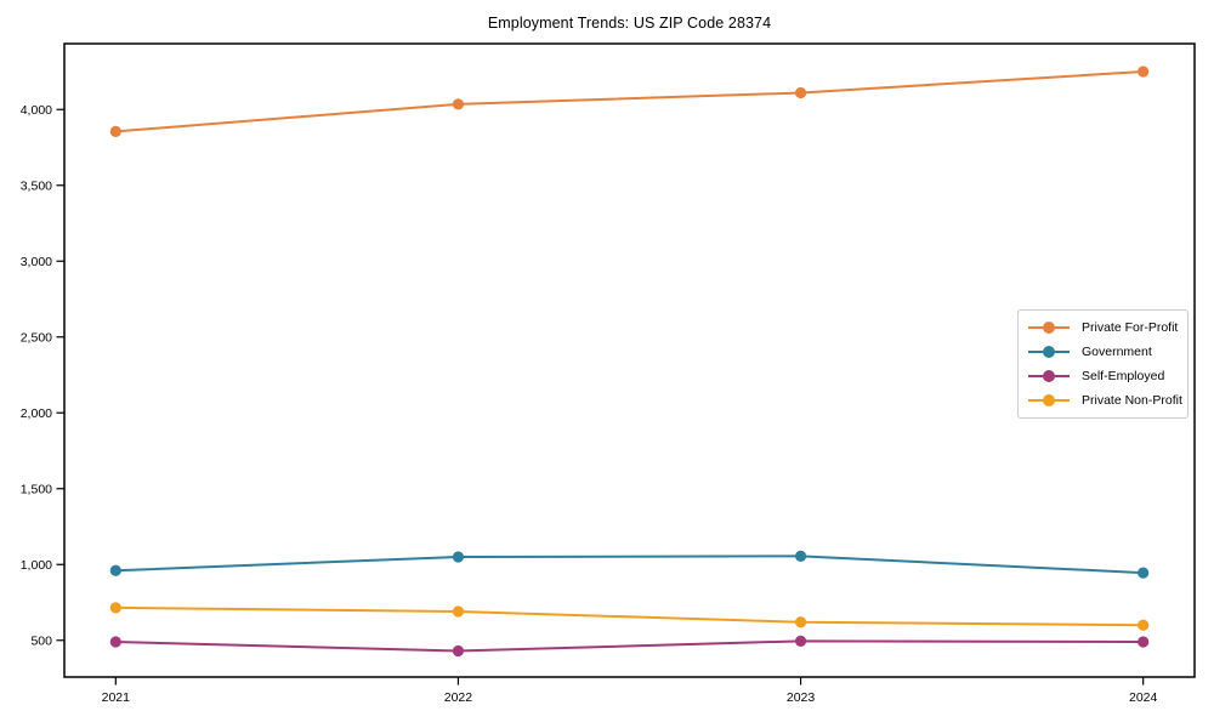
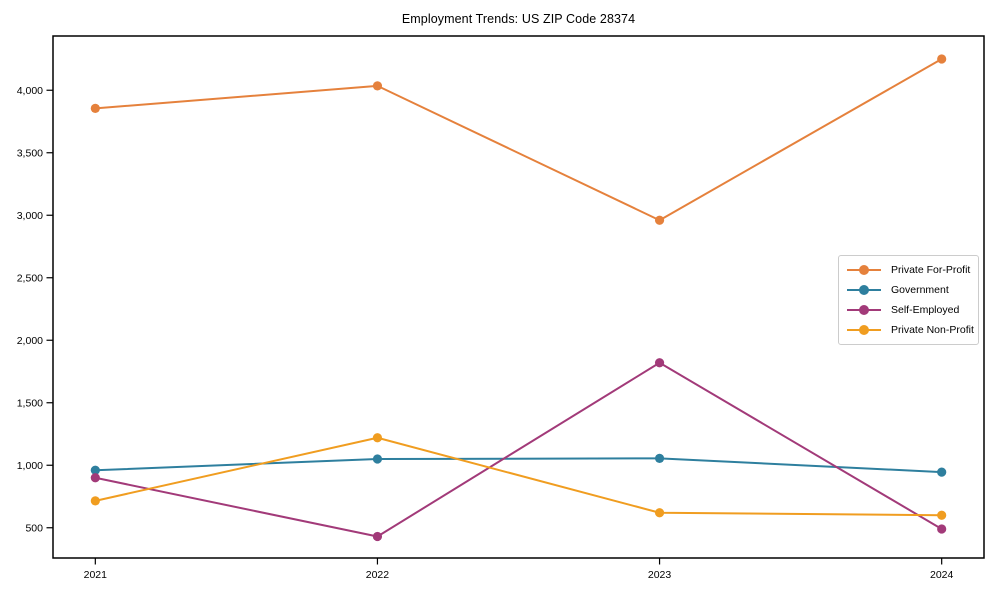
Self-Employed/2021: 490 -> 900
Private Non-Profit/2022: 690 -> 1220
Private For-Profit/2023: 4110 -> 2960
Self-Employed/2023: 500 -> 1820
